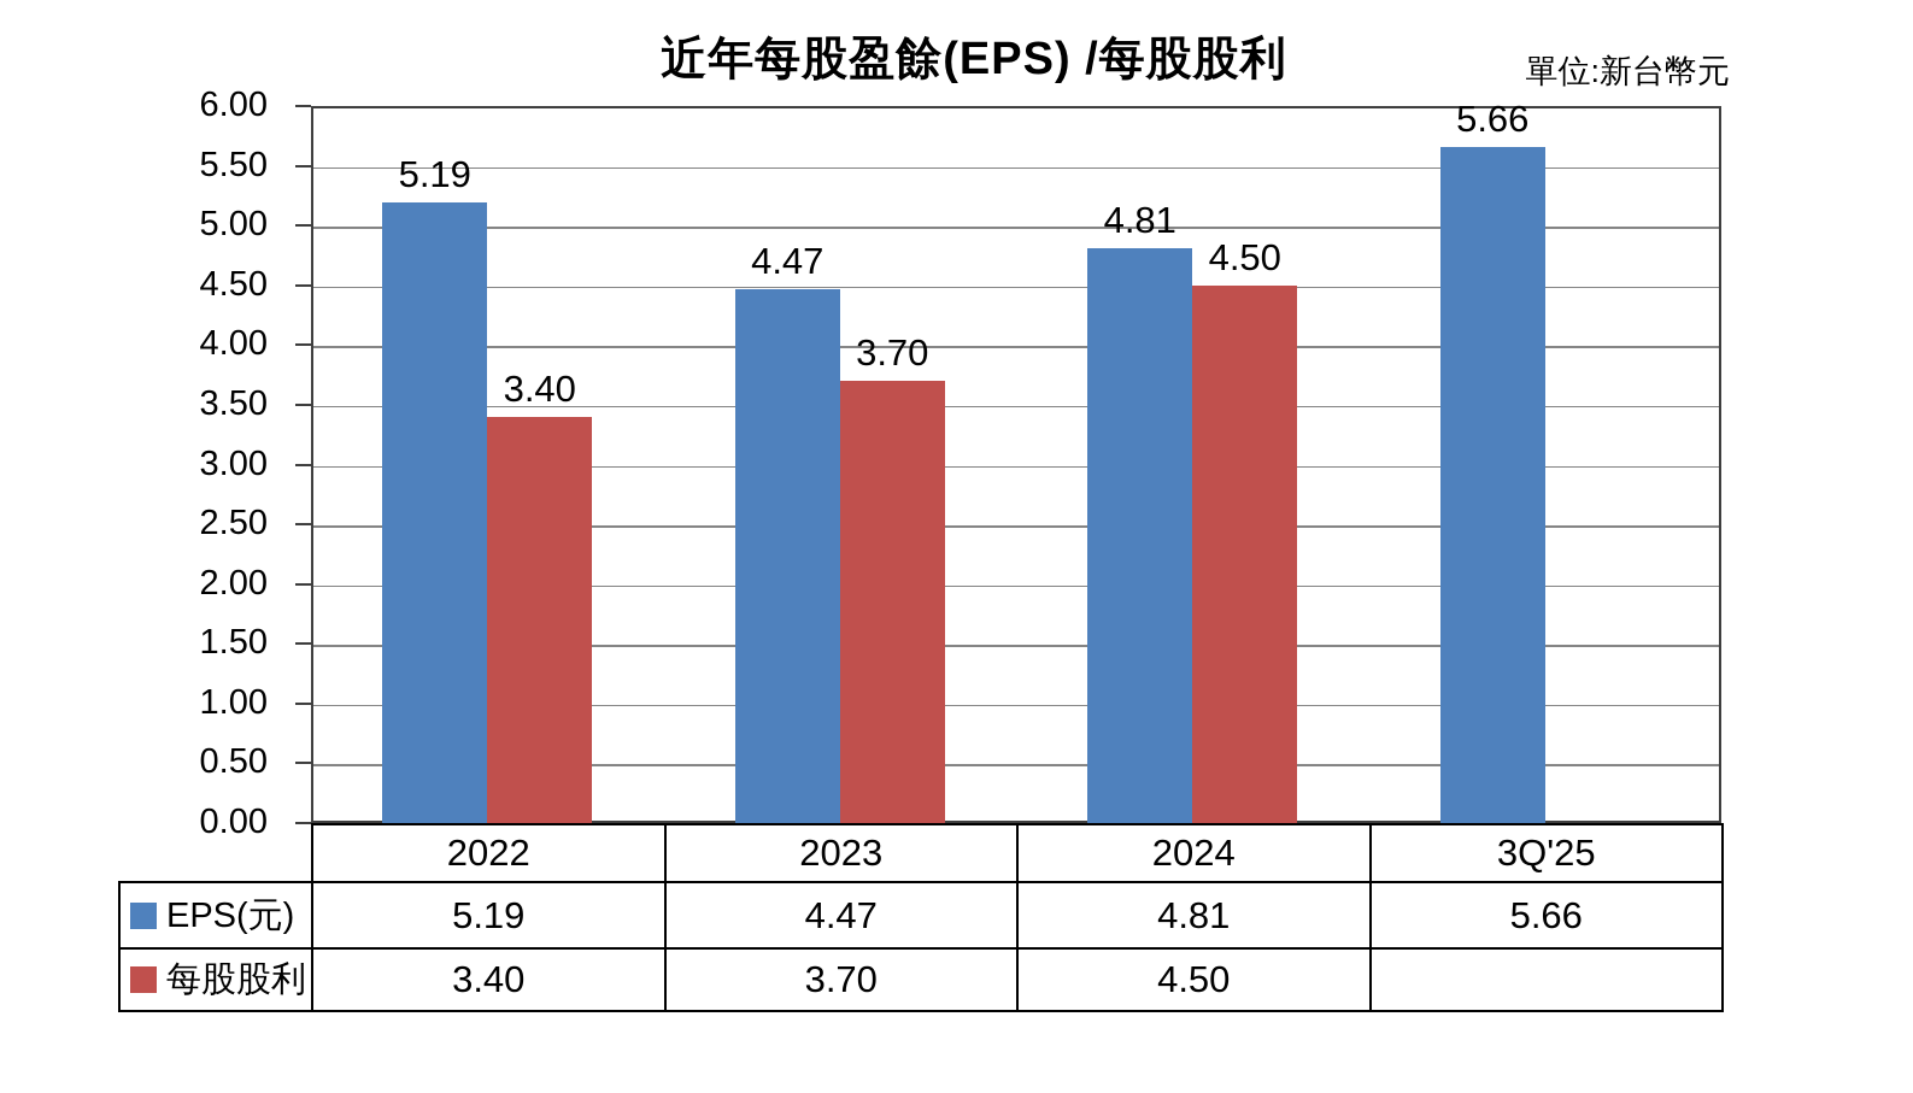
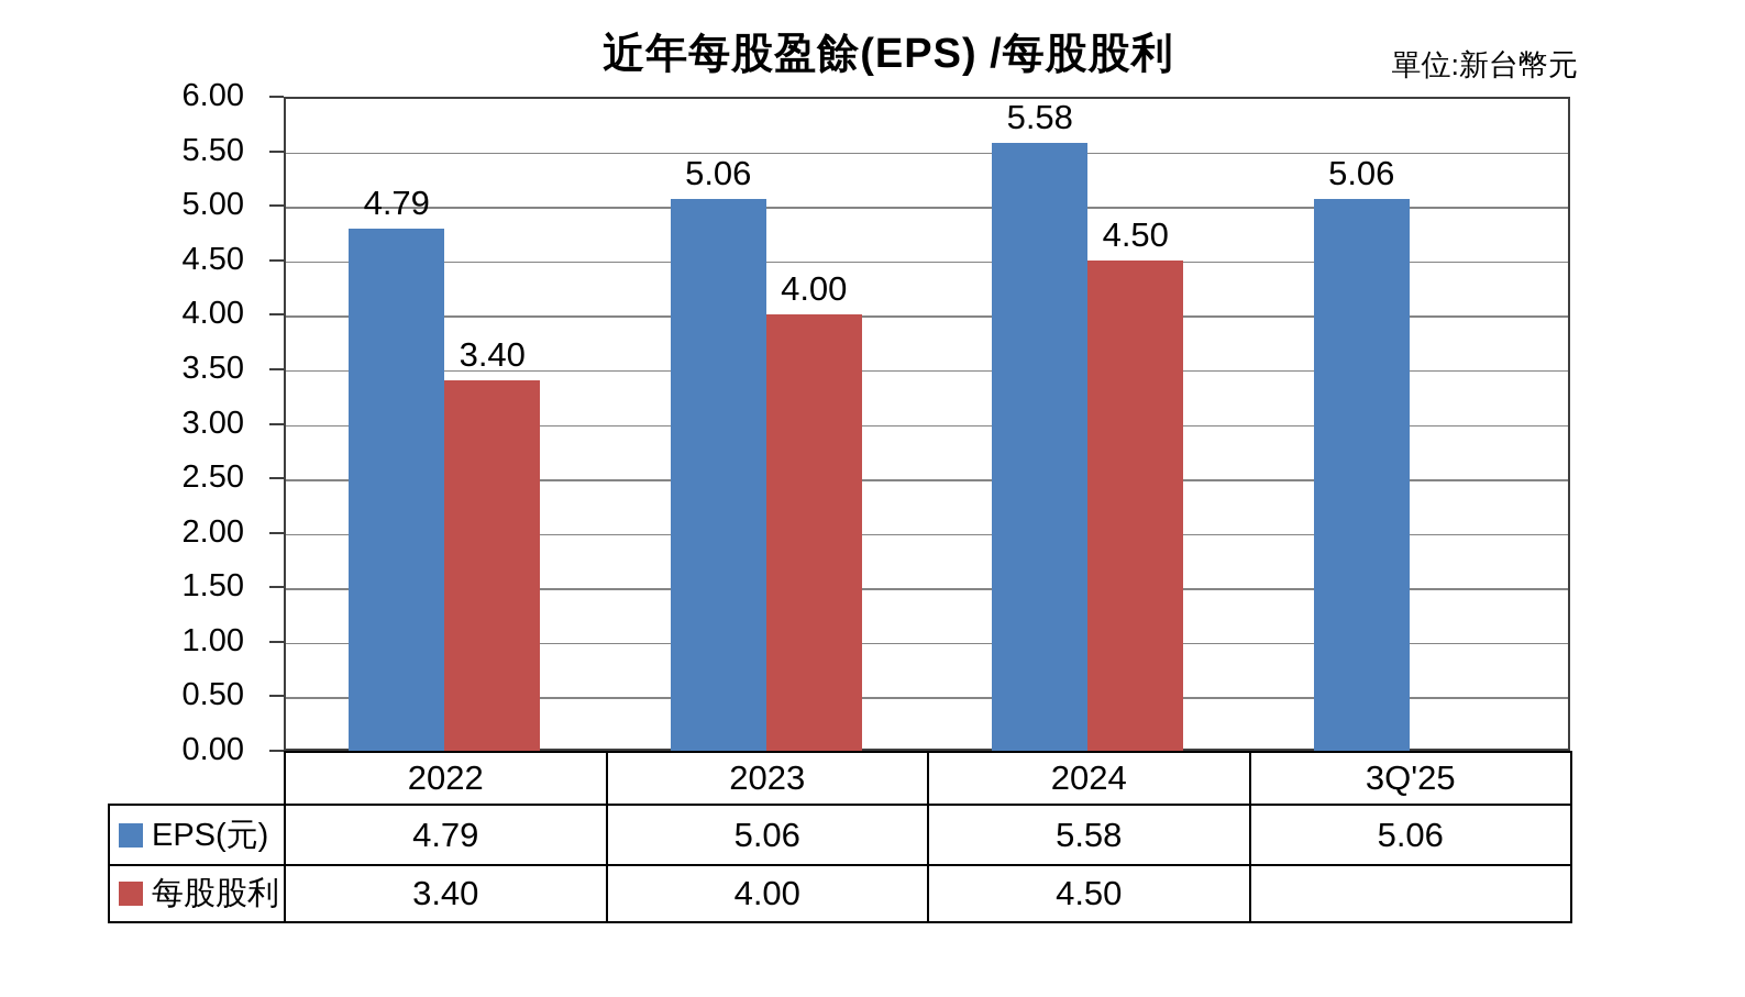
EPS(元)/2022: 5.19 -> 4.79
EPS(元)/2023: 4.47 -> 5.06
每股股利/2023: 3.70 -> 4.00
EPS(元)/2024: 4.81 -> 5.58
EPS(元)/3Q'25: 5.66 -> 5.06
